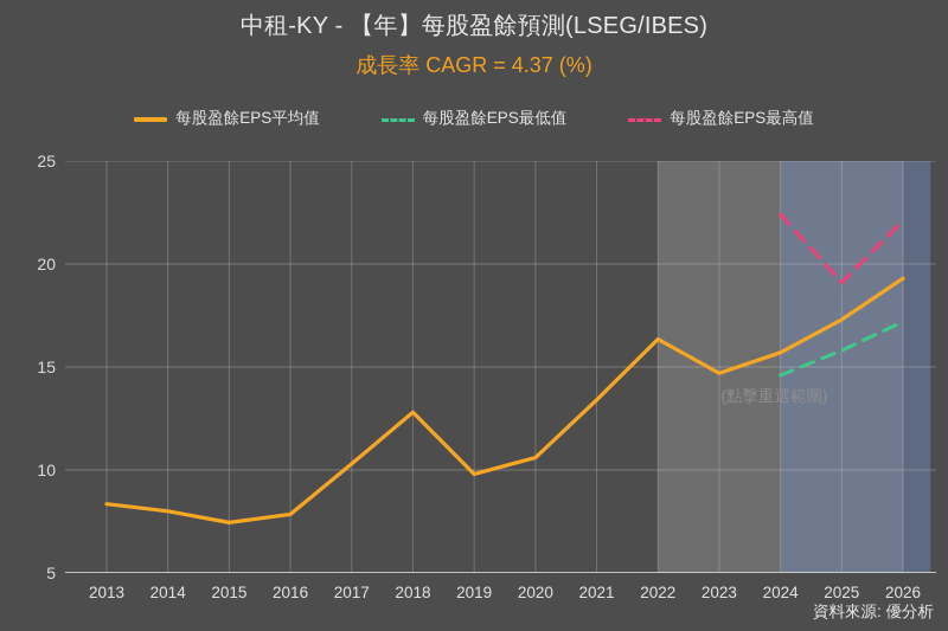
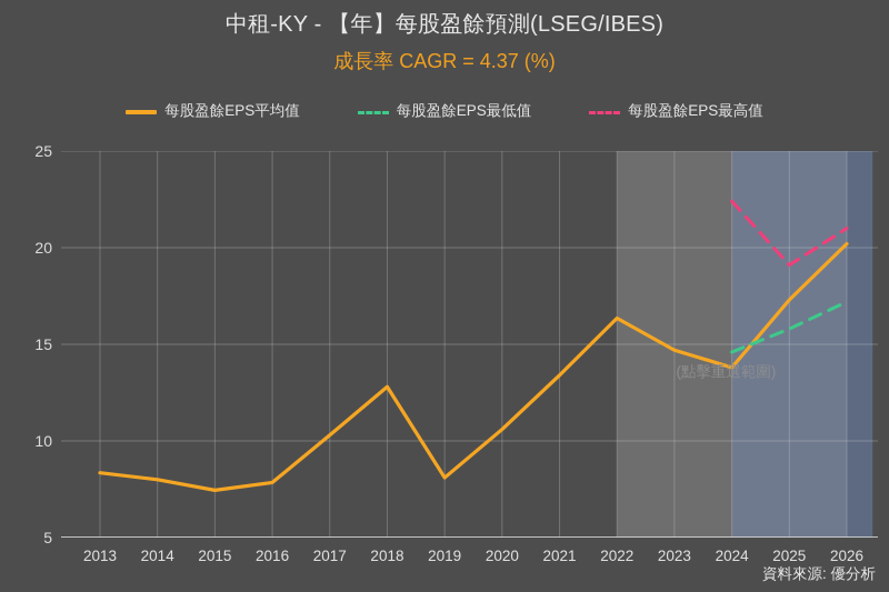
每股盈餘EPS平均值/2019: 9.8 -> 8.1
每股盈餘EPS平均值/2024: 15.7 -> 13.8
每股盈餘EPS平均值/2026: 19.3 -> 20.2
每股盈餘EPS最高值/2026: 22.1 -> 21.0
